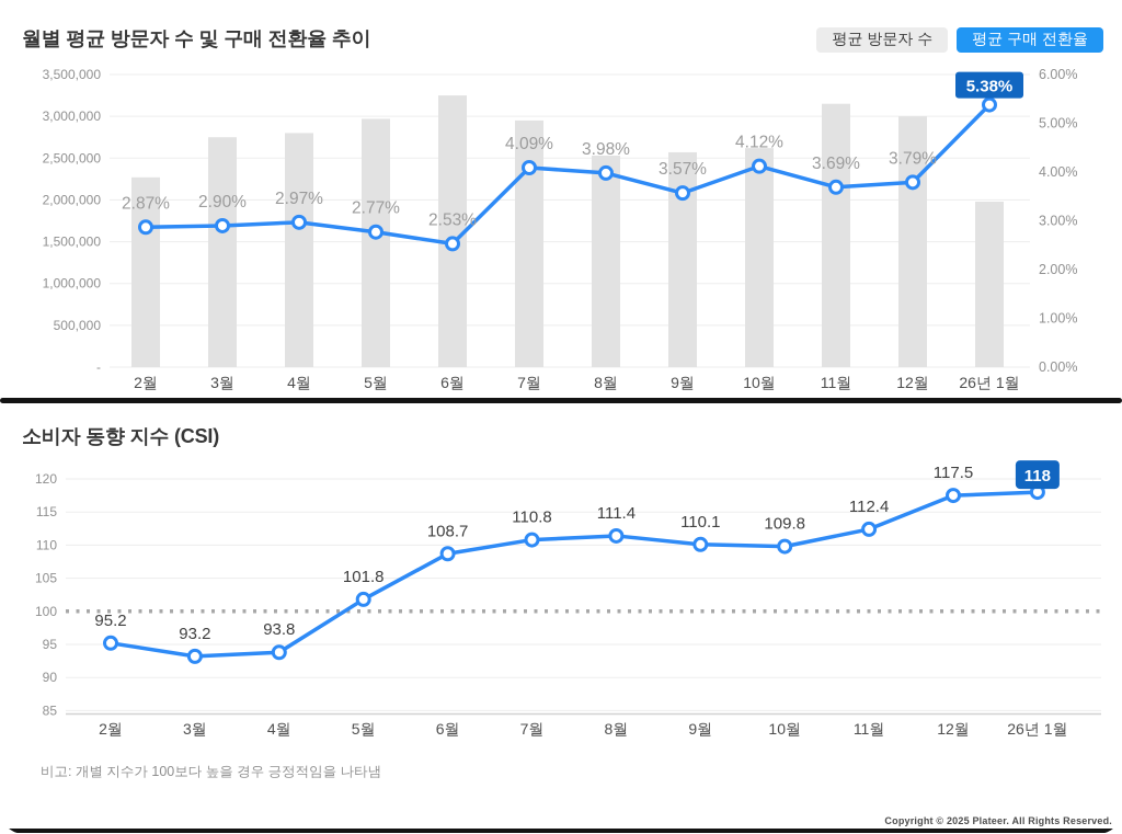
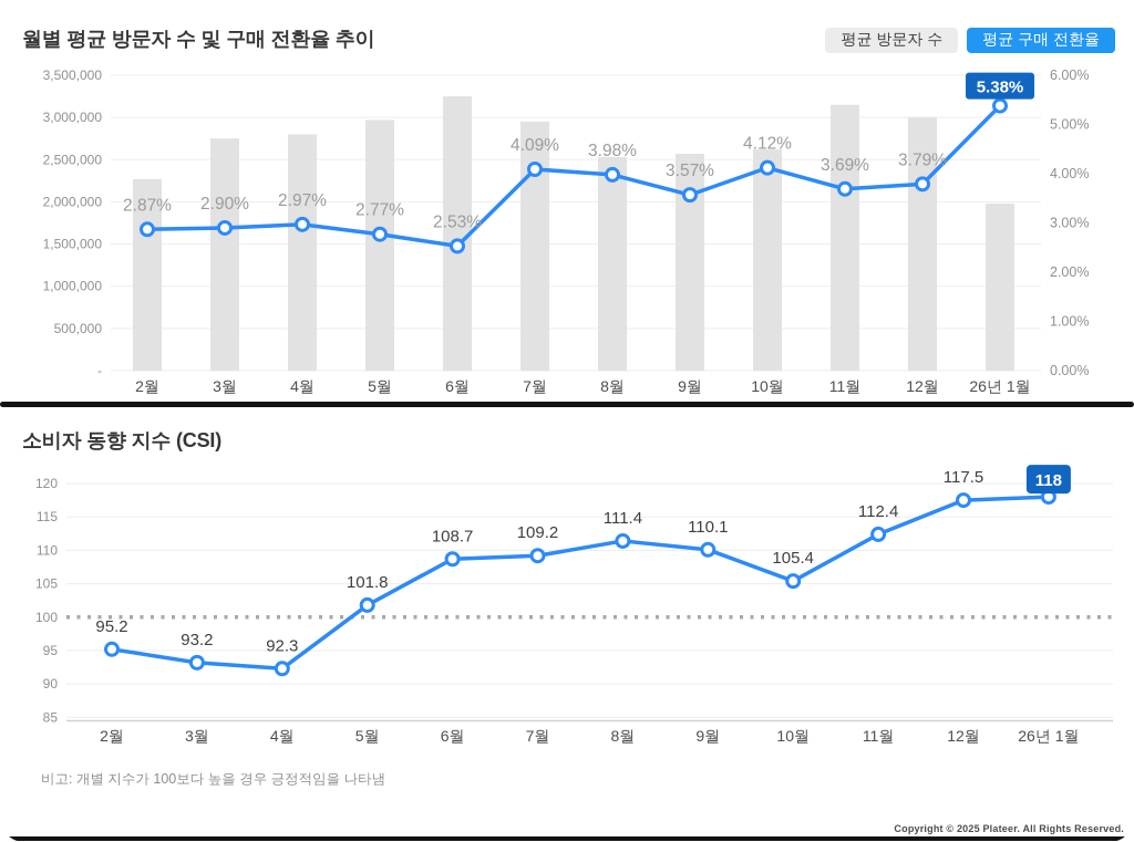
소비자 동향 지수 (CSI)/4월: 93.8 -> 92.3
소비자 동향 지수 (CSI)/7월: 110.8 -> 109.2
소비자 동향 지수 (CSI)/10월: 109.8 -> 105.4
